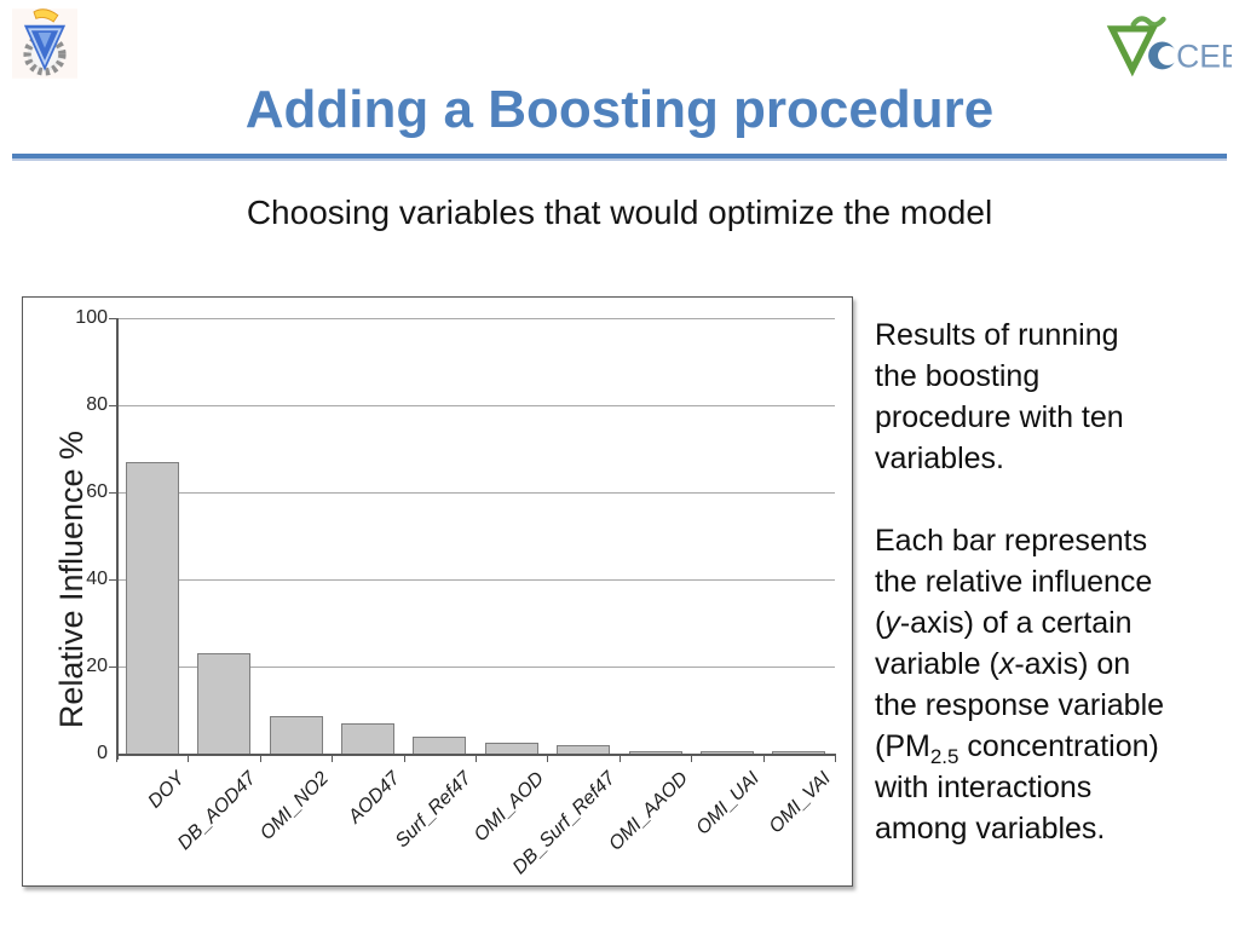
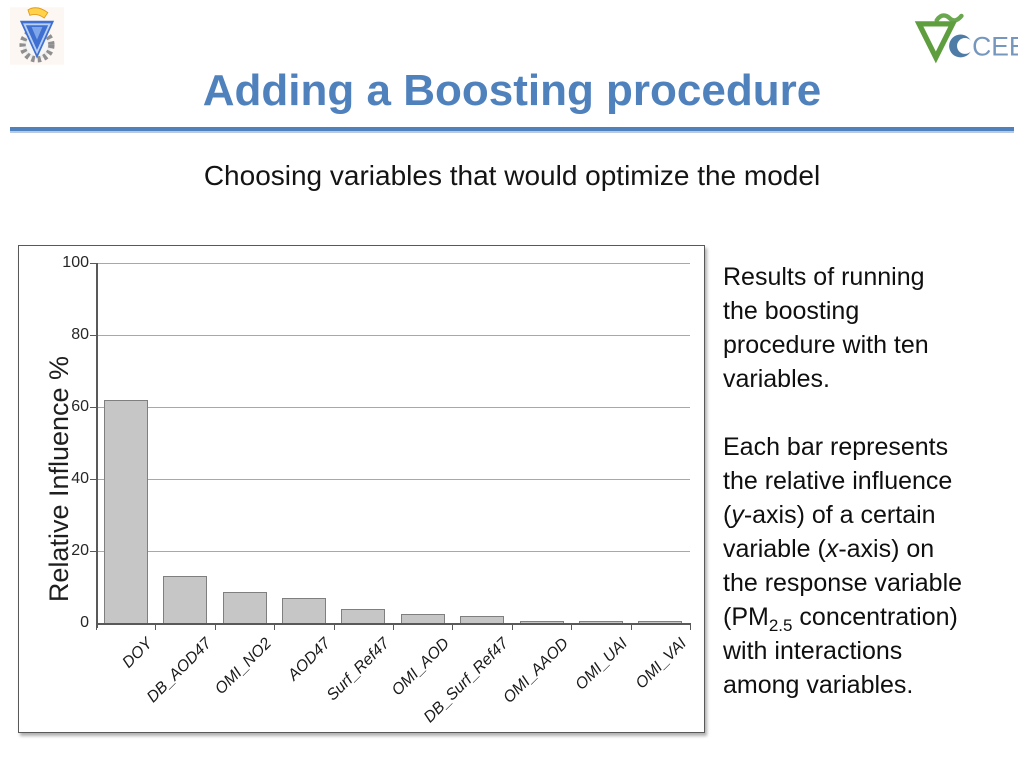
DOY: 67 -> 62
DB_AOD47: 23 -> 13
